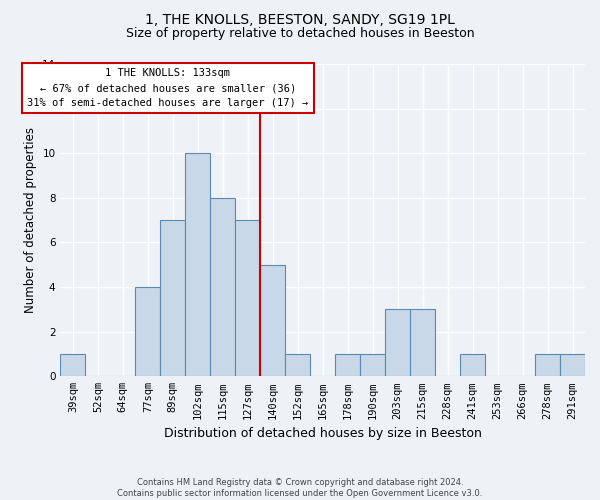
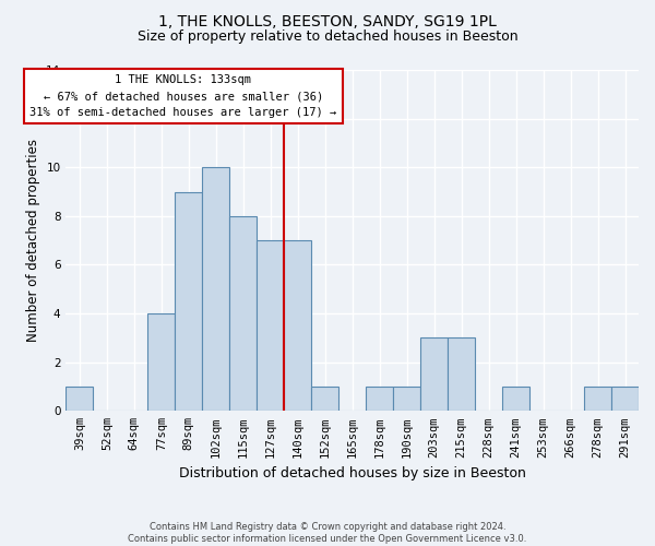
89sqm: 7 -> 9
140sqm: 5 -> 7
